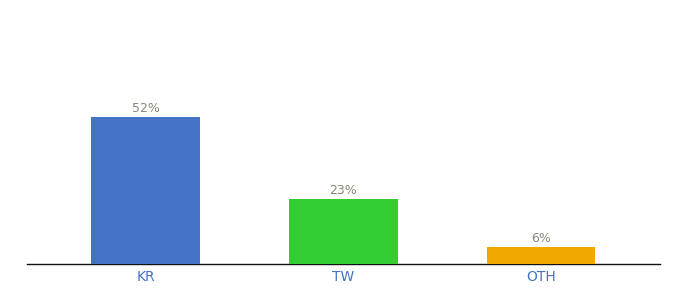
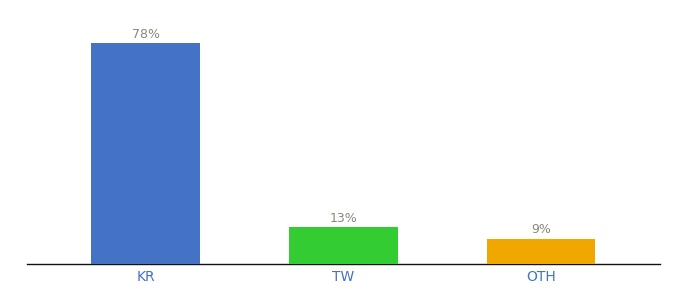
KR: 52% -> 78%
TW: 23% -> 13%
OTH: 6% -> 9%
